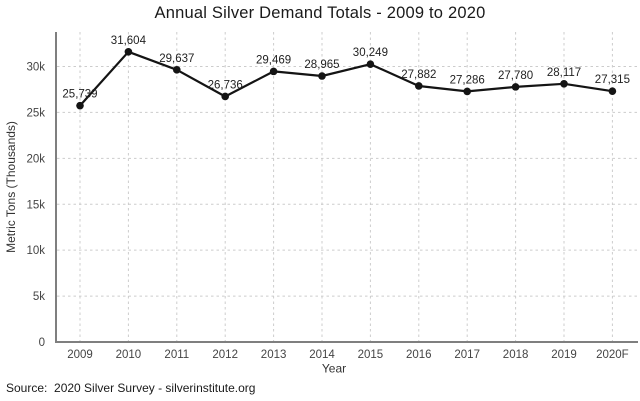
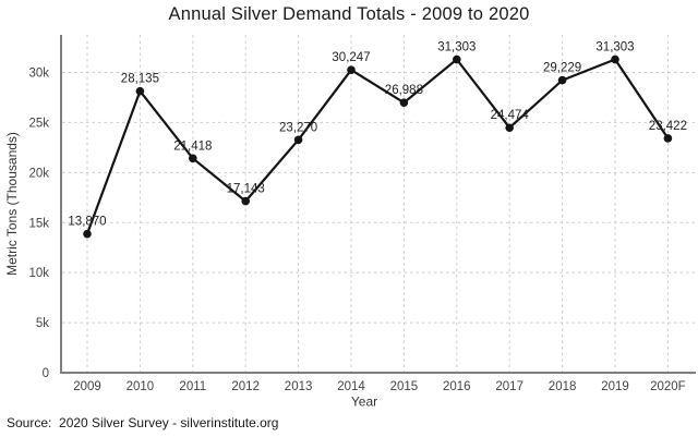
2009: 25,739 -> 13,870
2010: 31,604 -> 28,135
2011: 29,637 -> 21,418
2012: 26,736 -> 17,143
2013: 29,469 -> 23,270
2014: 28,965 -> 30,247
2015: 30,249 -> 26,988
2016: 27,882 -> 31,303
2017: 27,286 -> 24,474
2018: 27,780 -> 29,229
2019: 28,117 -> 31,303
2020F: 27,315 -> 23,422
